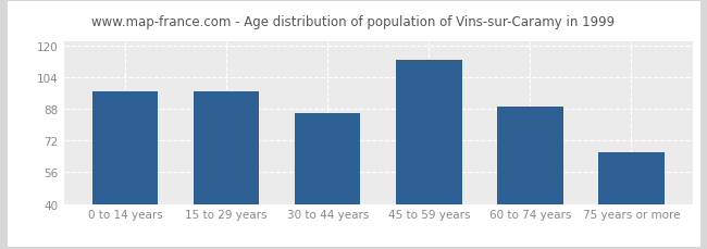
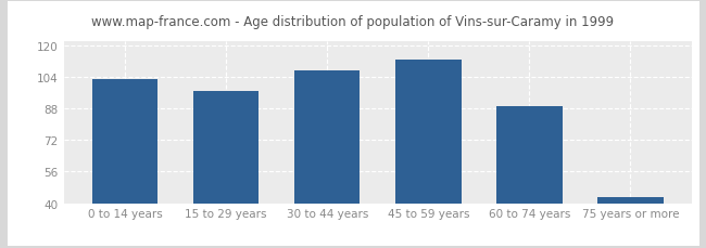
0 to 14 years: 97 -> 103
30 to 44 years: 86 -> 107
75 years or more: 66 -> 43
